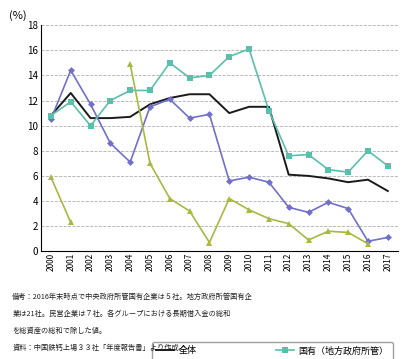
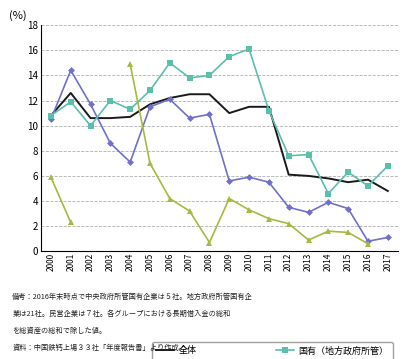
国有（地方政府所管）/2004: 12.8 -> 11.3
国有（地方政府所管）/2014: 6.5 -> 4.6
国有（地方政府所管）/2016: 8.0 -> 5.2
